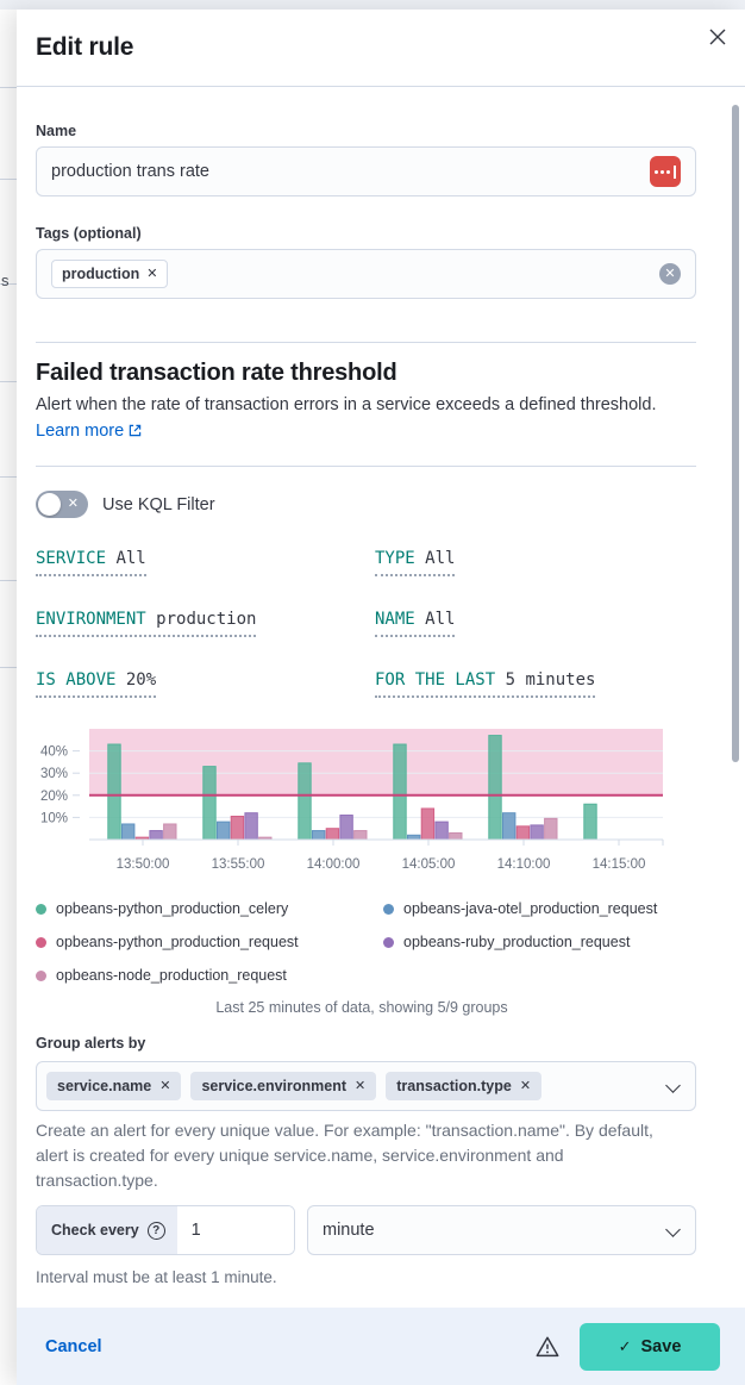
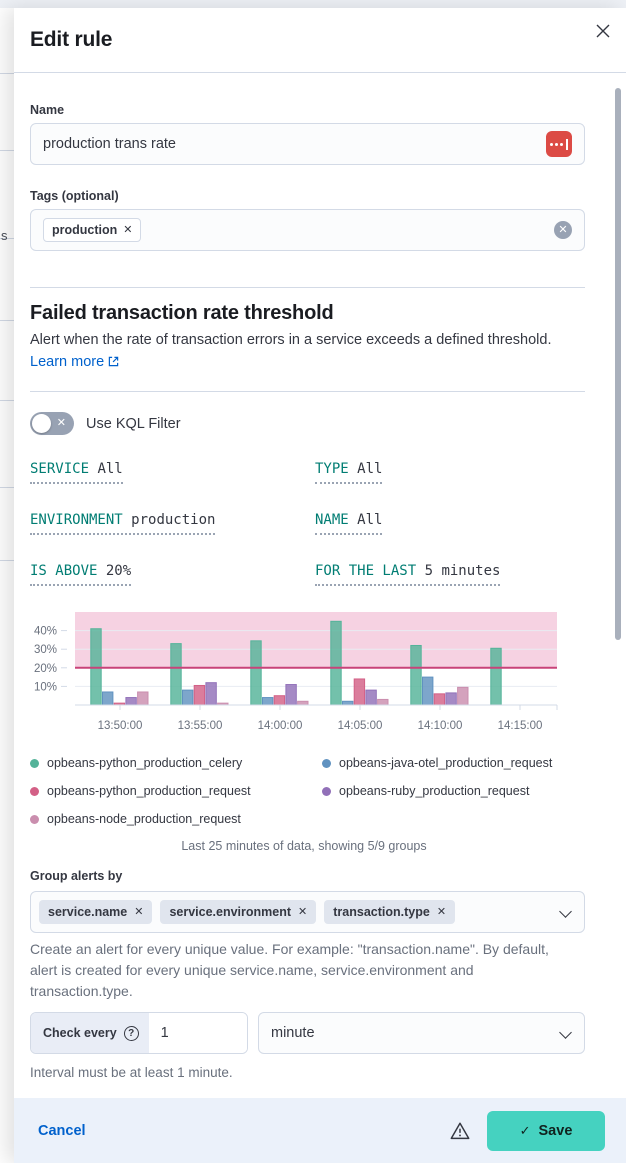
opbeans-python_production_celery/13:50:00: 43% -> 41%
opbeans-node_production_request/14:00:00: 4% -> 2%
opbeans-python_production_celery/14:05:00: 43% -> 45%
opbeans-python_production_celery/14:10:00: 47% -> 32%
opbeans-java-otel_production_request/14:10:00: 12% -> 15%
opbeans-python_production_celery/14:15:00: 16% -> 30%
